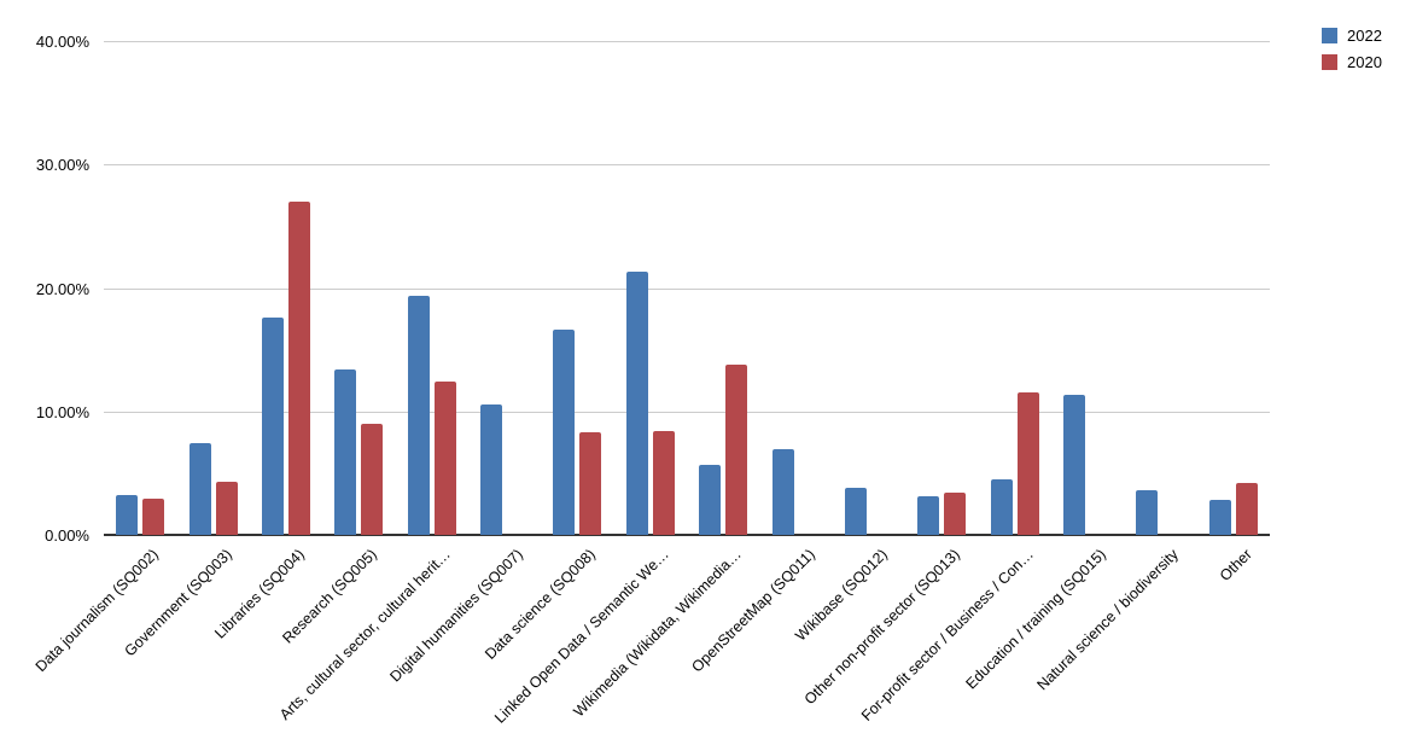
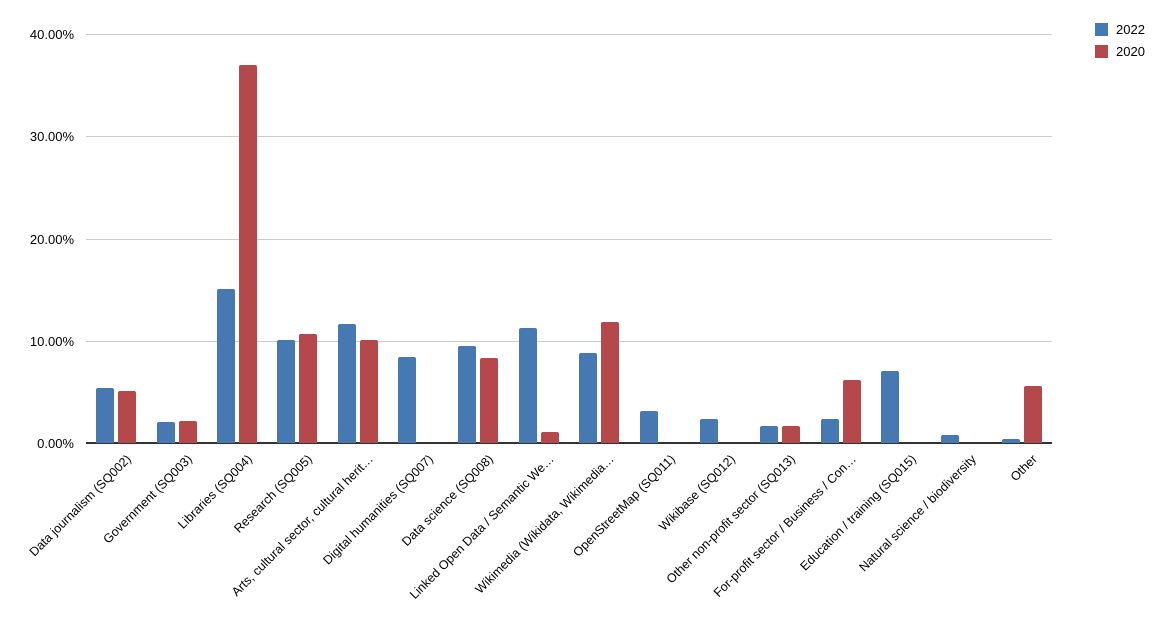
2022/Data journalism (SQ002): 3.2% -> 5.4%
2020/Data journalism (SQ002): 2.9% -> 5.1%
2022/Government (SQ003): 7.4% -> 2.1%
2020/Government (SQ003): 4.3% -> 2.2%
2022/Libraries (SQ004): 17.6% -> 15.1%
2020/Libraries (SQ004): 27.0% -> 37.0%
2022/Research (SQ005): 13.4% -> 10.1%
2020/Research (SQ005): 9.0% -> 10.7%
2022/Arts, cultural sector, cultural herit…: 19.4% -> 11.6%
2020/Arts, cultural sector, cultural herit…: 12.4% -> 10.1%
2022/Digital humanities (SQ007): 10.6% -> 8.4%
2022/Data science (SQ008): 16.6% -> 9.5%
2022/Linked Open Data / Semantic We…: 21.3% -> 11.2%
2020/Linked Open Data / Semantic We…: 8.4% -> 1.1%
2022/Wikimedia (Wikidata, Wikimedia…: 5.7% -> 8.8%
2020/Wikimedia (Wikidata, Wikimedia…: 13.8% -> 11.8%
2022/OpenStreetMap (SQ011): 6.9% -> 3.1%
2022/Wikibase (SQ012): 3.8% -> 2.3%
2022/Other non-profit sector (SQ013): 3.1% -> 1.7%
2020/Other non-profit sector (SQ013): 3.4% -> 1.7%
2022/For-profit sector / Business / Con…: 4.5% -> 2.3%
2020/For-profit sector / Business / Con…: 11.5% -> 6.2%
2022/Education / training (SQ015): 11.3% -> 7.0%
2022/Natural science / biodiversity: 3.6% -> 0.8%
2022/Other: 2.8% -> 0.4%
2020/Other: 4.2% -> 5.6%
